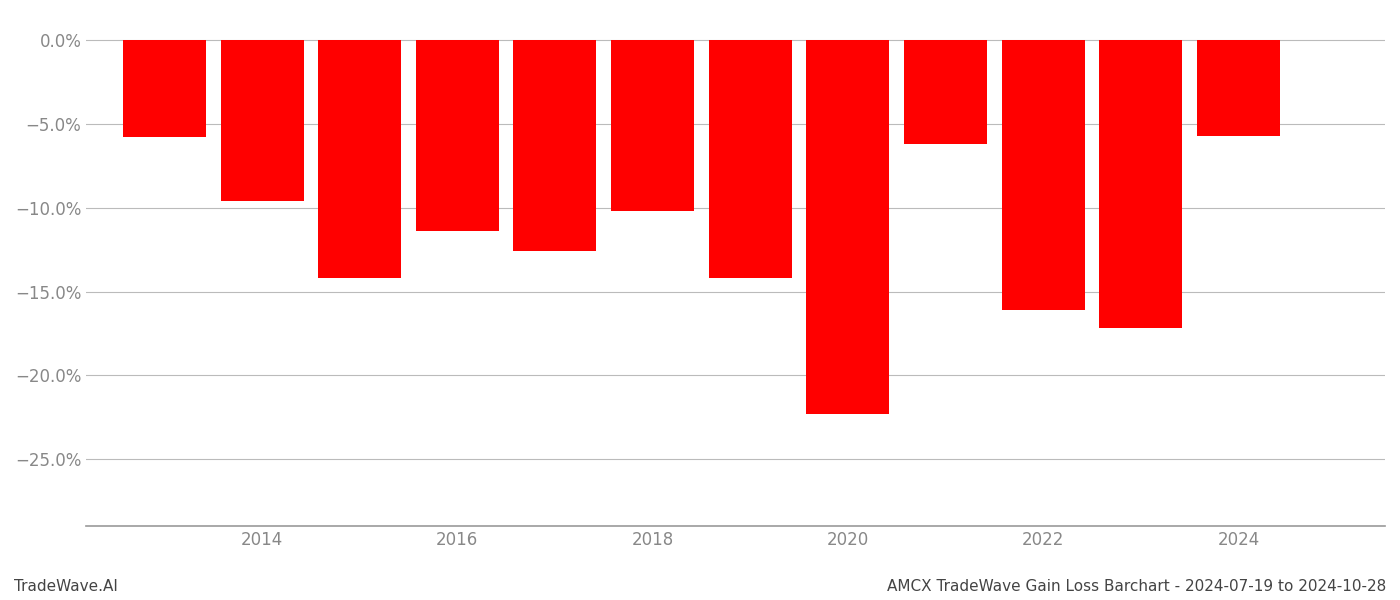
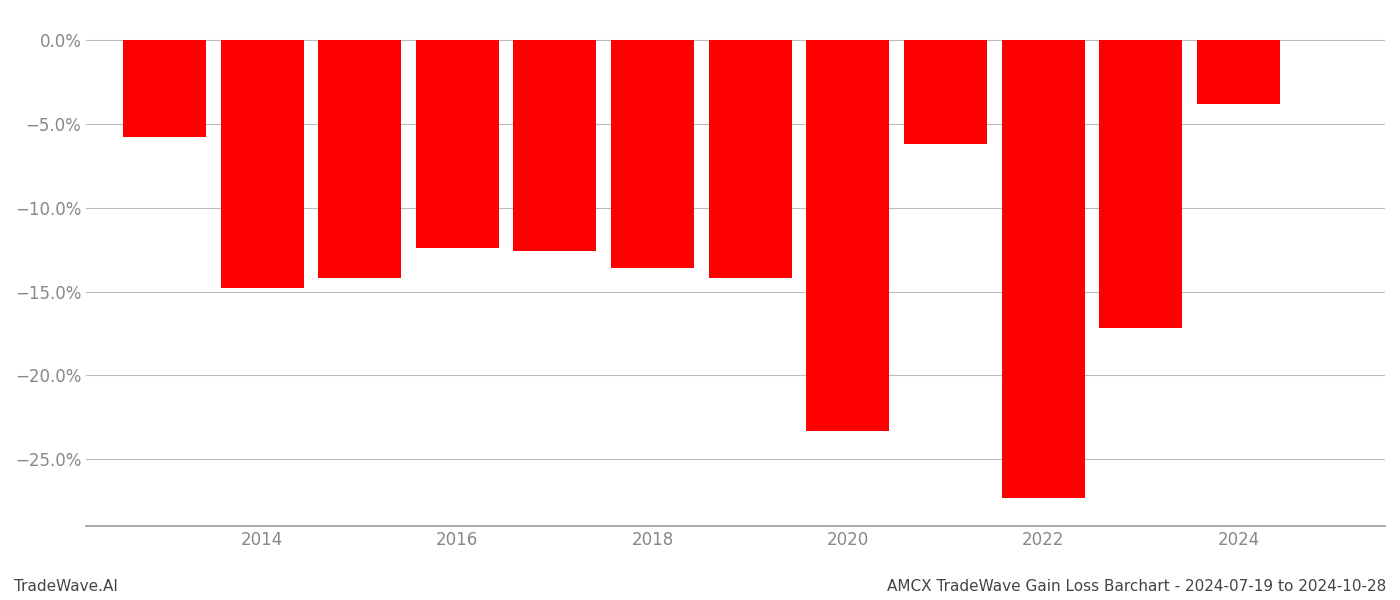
2014: -9.6% -> -14.8%
2016: -11.4% -> -12.4%
2018: -10.2% -> -13.6%
2020: -22.3% -> -23.3%
2022: -16.1% -> -27.3%
2024: -5.7% -> -3.8%
